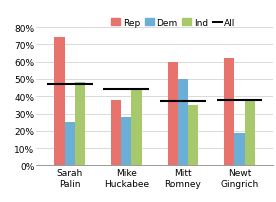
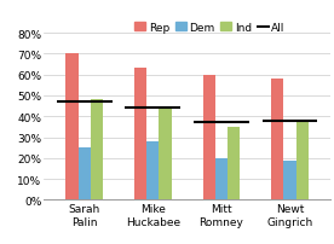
Rep/Sarah Palin: 74% -> 70%
Rep/Mike Huckabee: 38% -> 63%
Dem/Mitt Romney: 50% -> 20%
Rep/Newt Gingrich: 62% -> 58%
